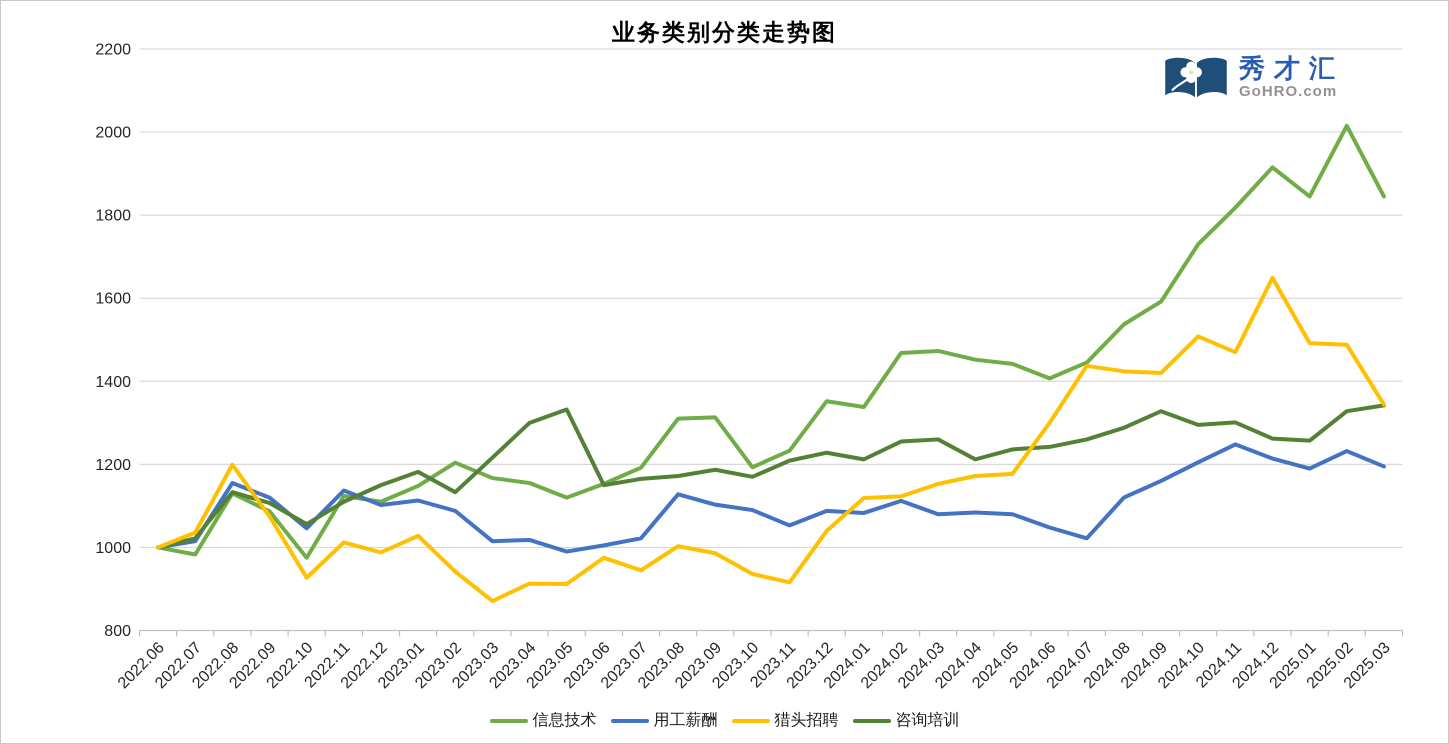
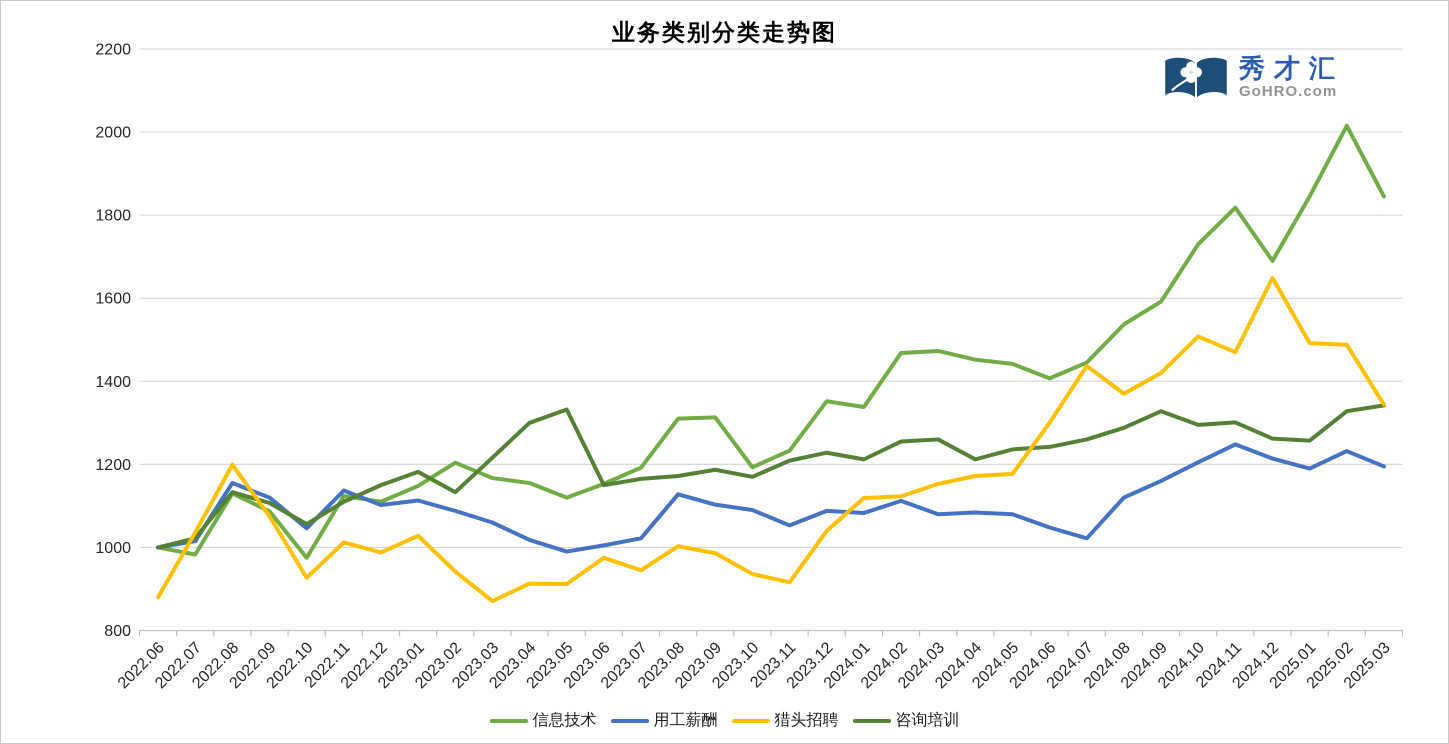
猎头招聘/2022.06: 1000 -> 880
用工薪酬/2023.03: 1020 -> 1060
猎头招聘/2024.08: 1420 -> 1370
信息技术/2024.12: 1920 -> 1690
